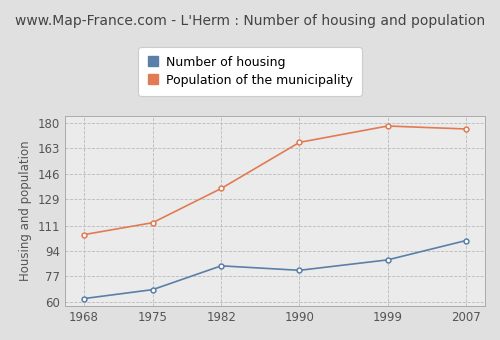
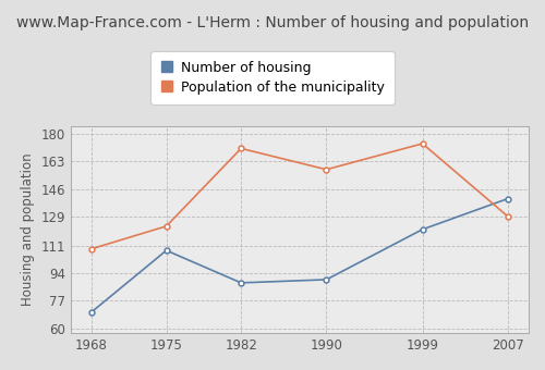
Number of housing/1968: 62 -> 70
Population of the municipality/1968: 105 -> 109
Number of housing/1975: 68 -> 108
Population of the municipality/1975: 113 -> 123
Number of housing/1982: 84 -> 88
Population of the municipality/1982: 136 -> 171
Number of housing/1990: 81 -> 90
Population of the municipality/1990: 167 -> 158
Number of housing/1999: 88 -> 121
Population of the municipality/1999: 178 -> 174
Number of housing/2007: 101 -> 140
Population of the municipality/2007: 176 -> 129
